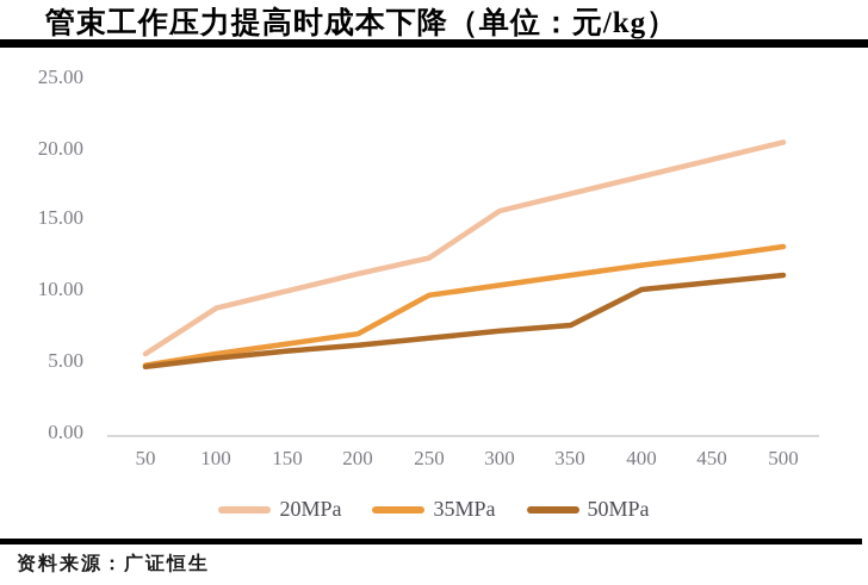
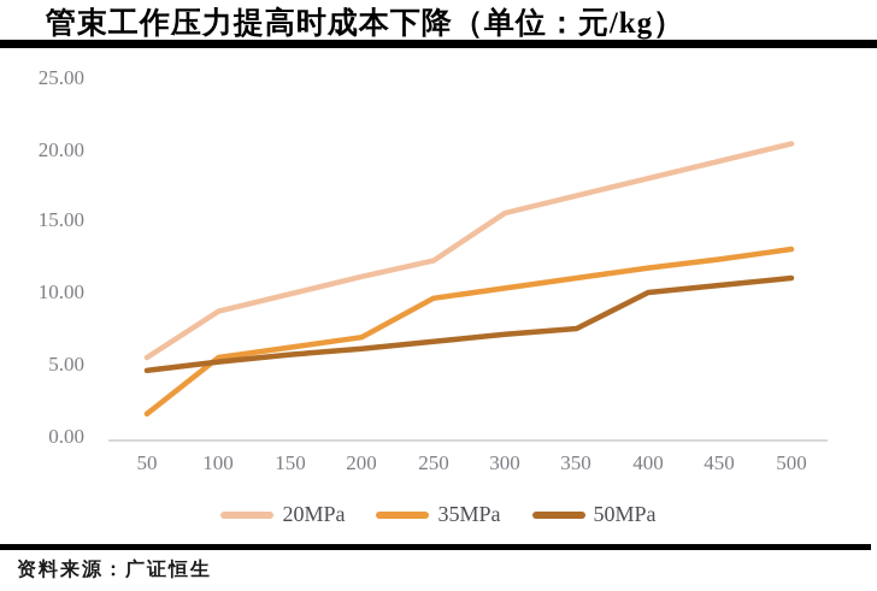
35MPa/50: 4.7 -> 1.6
